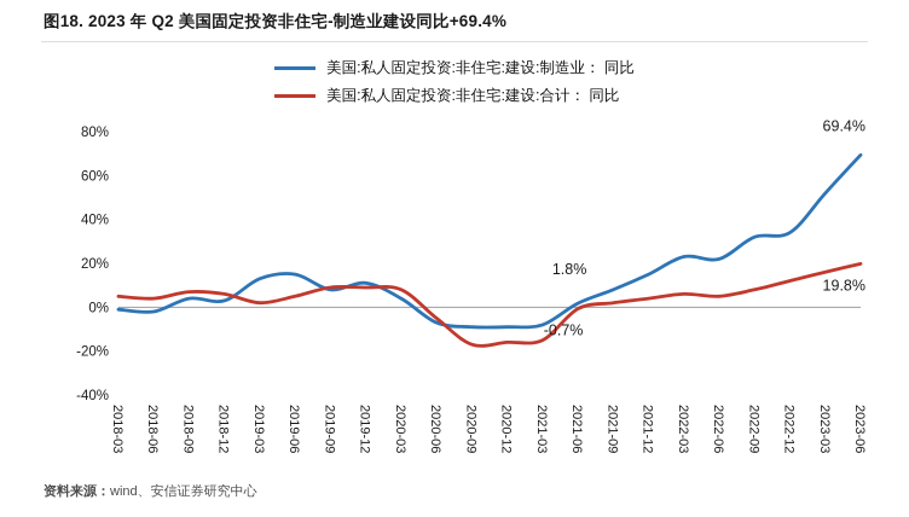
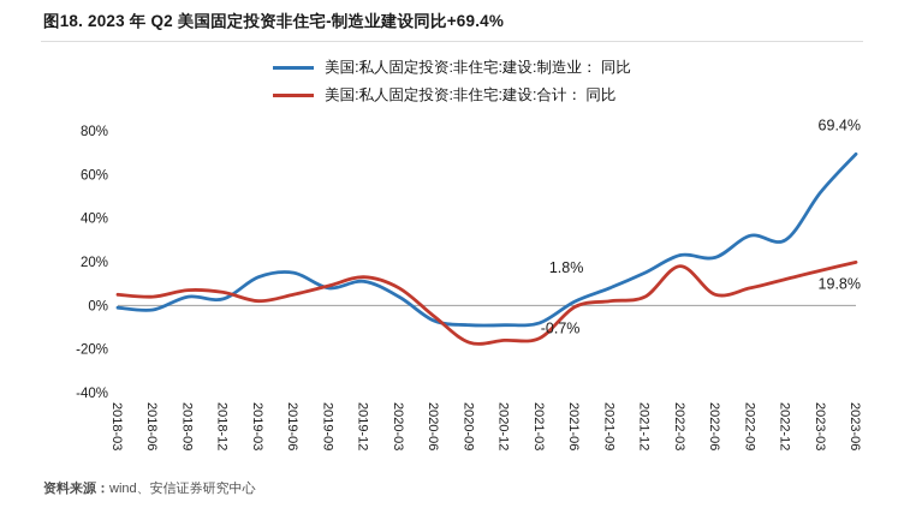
美国:私人固定投资:非住宅:建设:合计： 同比/2019-12: 9% -> 13%
美国:私人固定投资:非住宅:建设:合计： 同比/2022-03: 6% -> 18%
美国:私人固定投资:非住宅:建设:制造业： 同比/2022-12: 34% -> 30%
